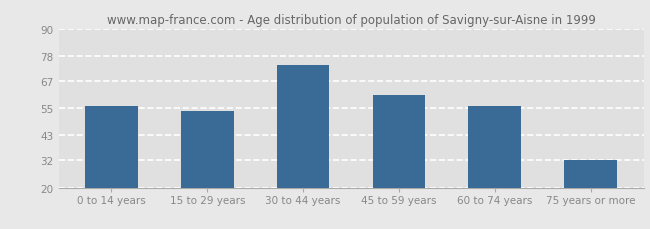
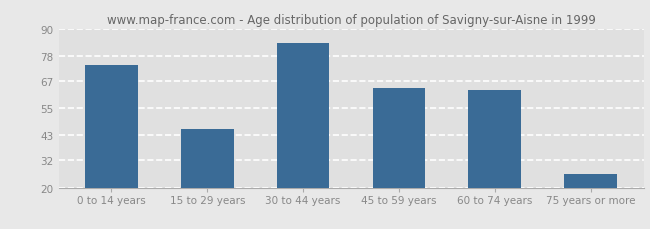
0 to 14 years: 56 -> 74
15 to 29 years: 54 -> 46
30 to 44 years: 74 -> 84
45 to 59 years: 61 -> 64
60 to 74 years: 56 -> 63
75 years or more: 32 -> 26
